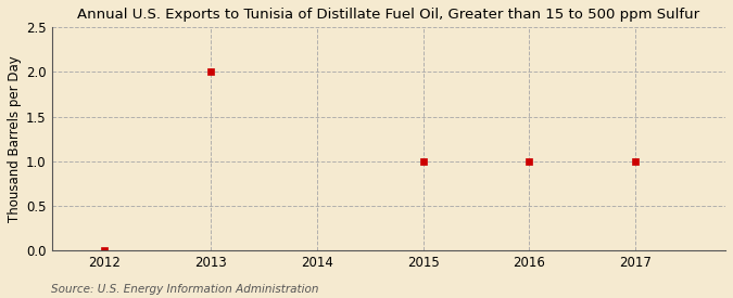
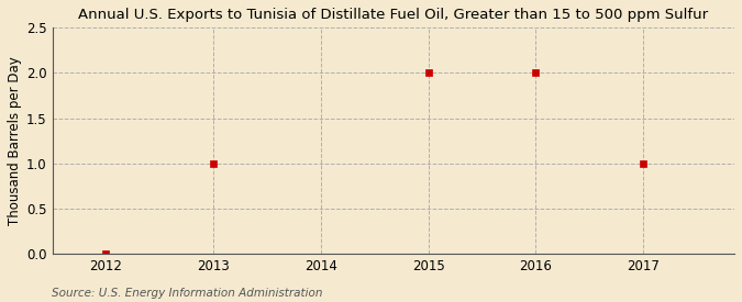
2013: 2 -> 1
2015: 1 -> 2
2016: 1 -> 2
